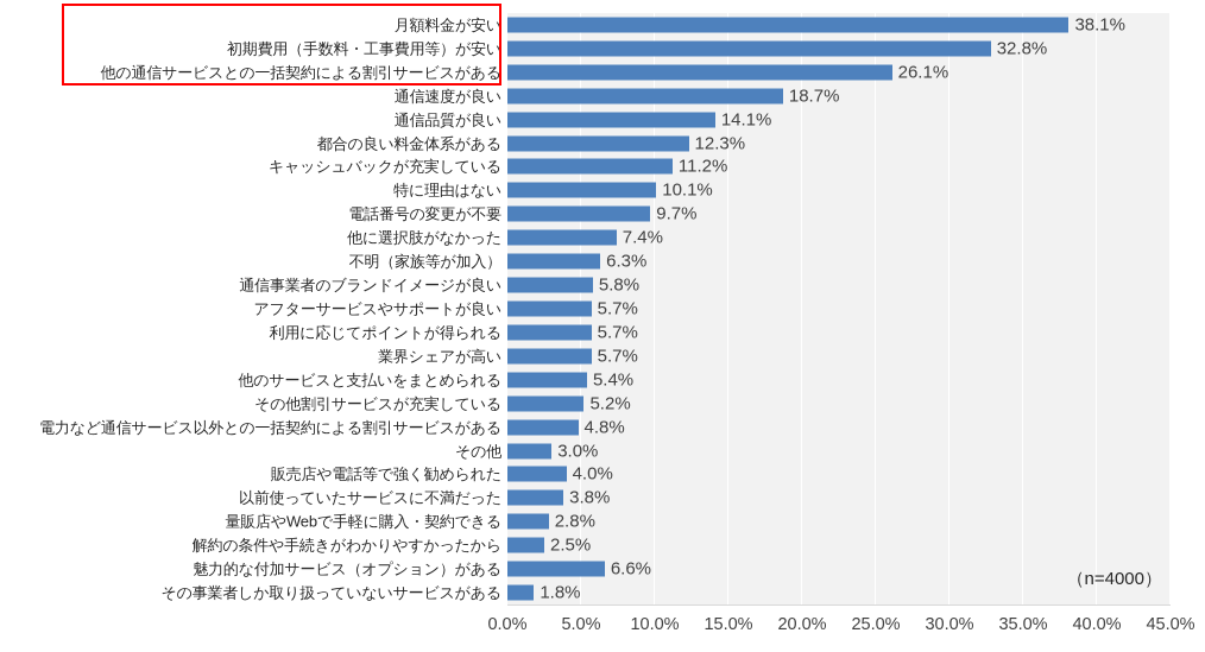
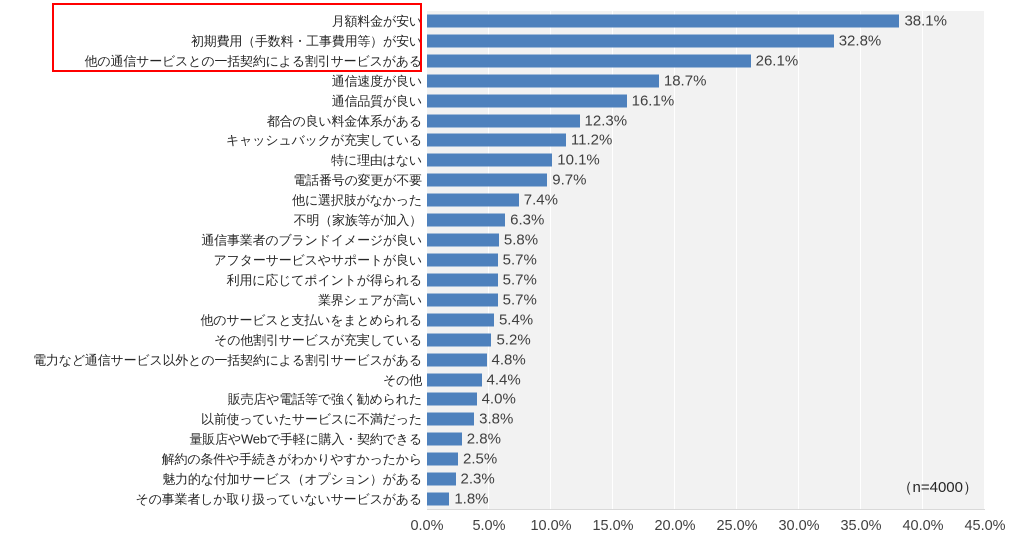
通信品質が良い: 14.1% -> 16.1%
その他: 3.0% -> 4.4%
魅力的な付加サービス（オプション）がある: 6.6% -> 2.3%
